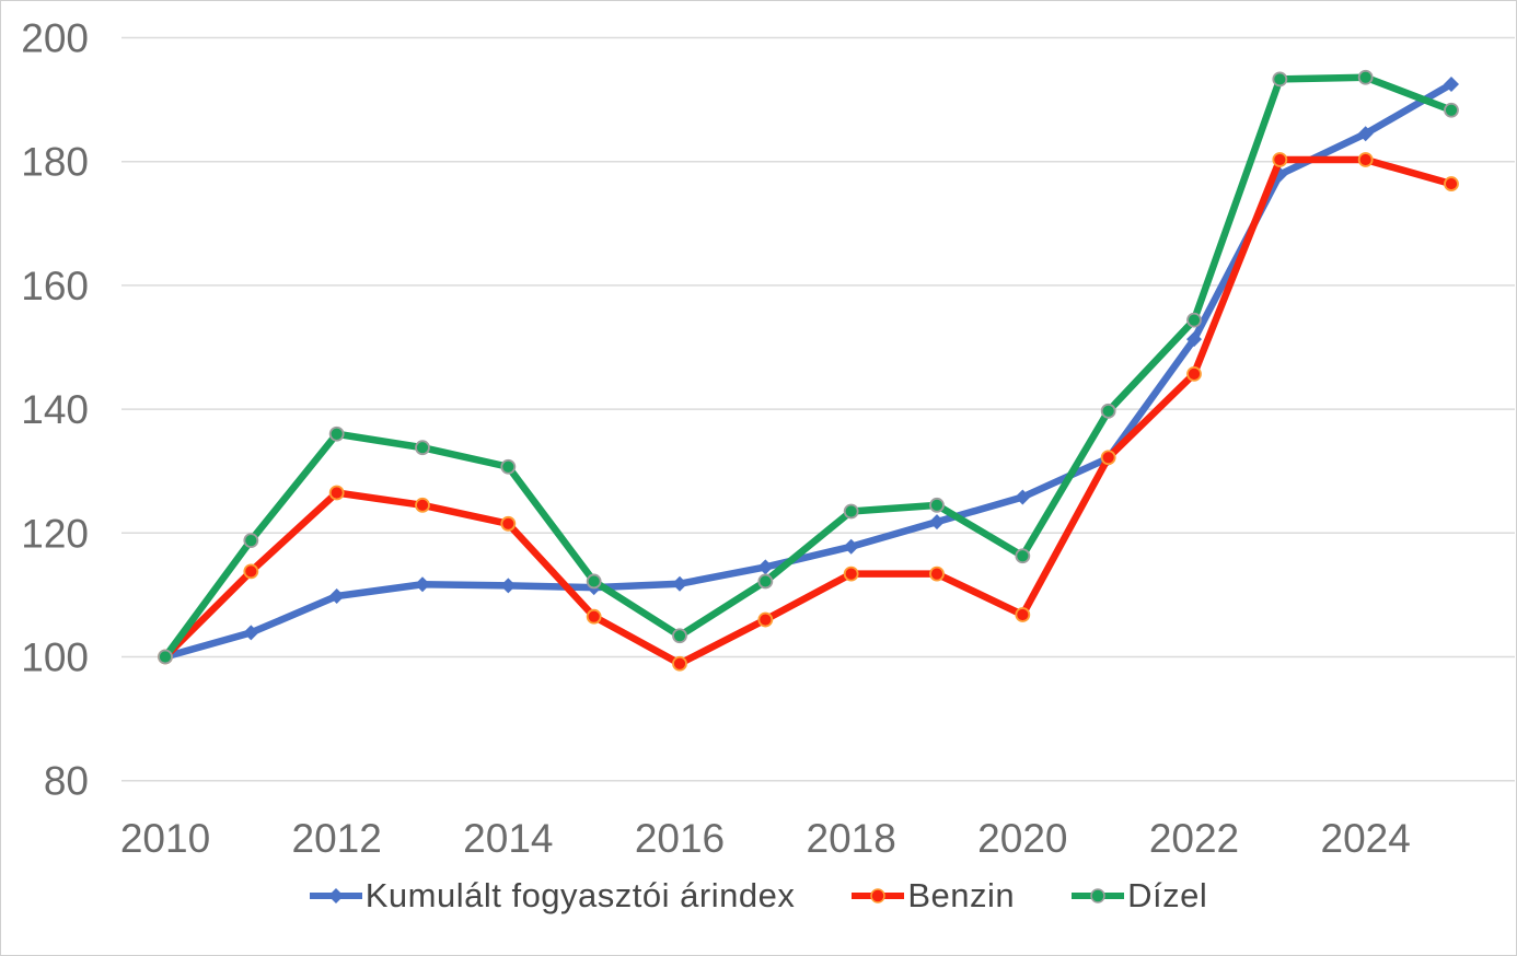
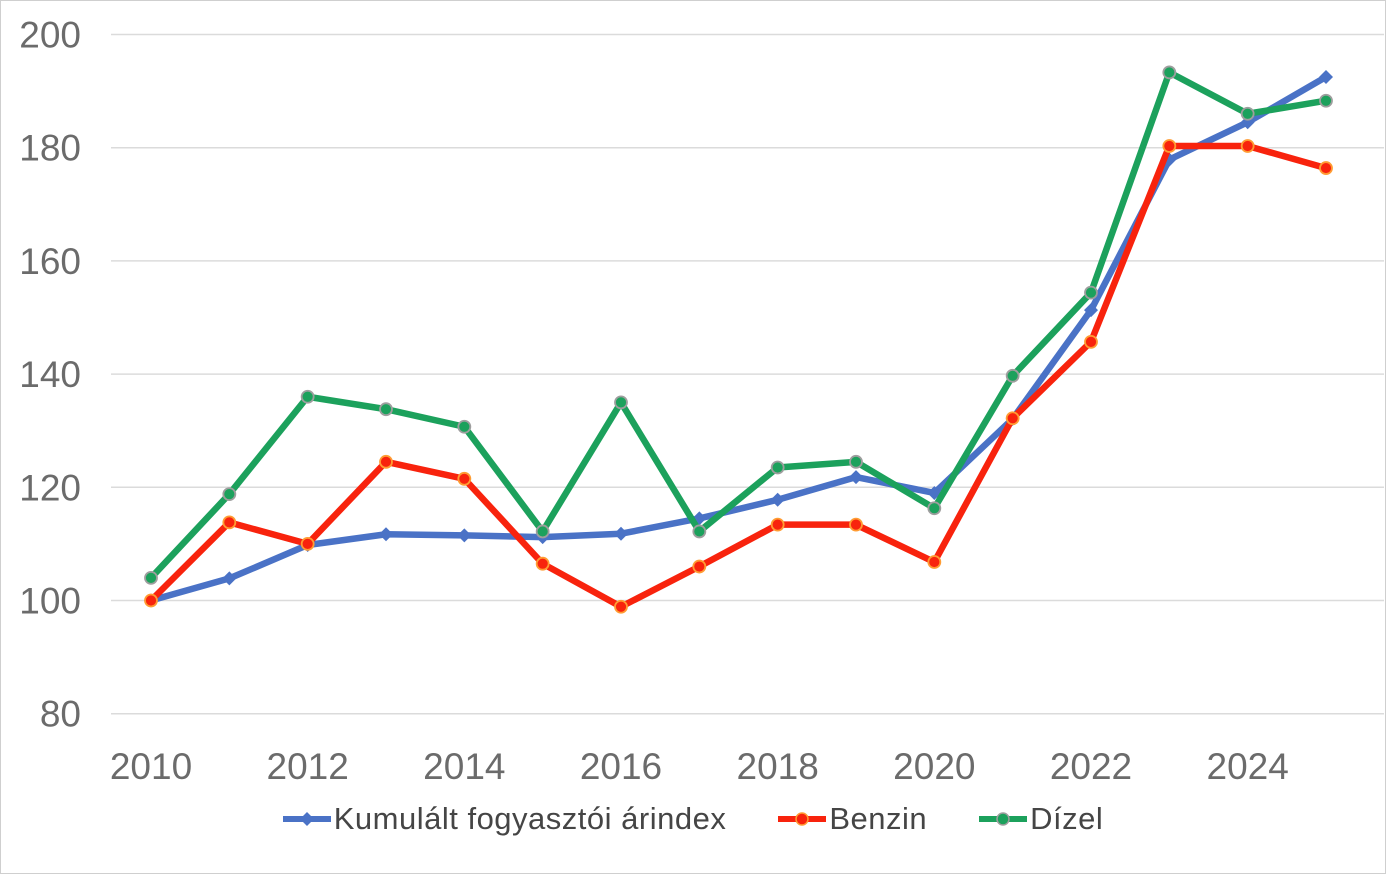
Dízel/2010: 100 -> 104
Benzin/2012: 126 -> 110
Dízel/2016: 103 -> 135
Kumulált fogyasztói árindex/2020: 126 -> 119
Dízel/2024: 194 -> 186
